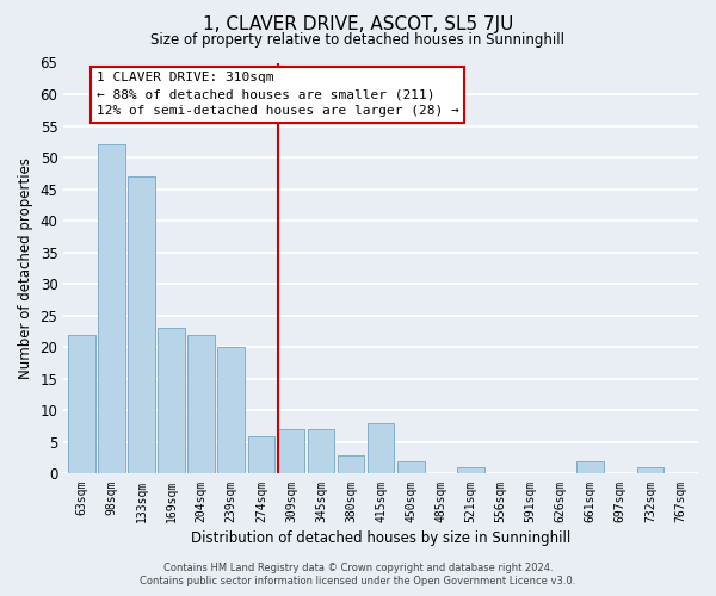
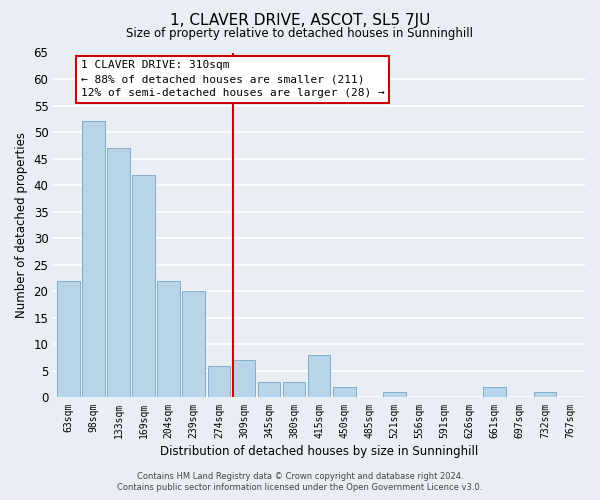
169sqm: 23 -> 42
345sqm: 7 -> 3
